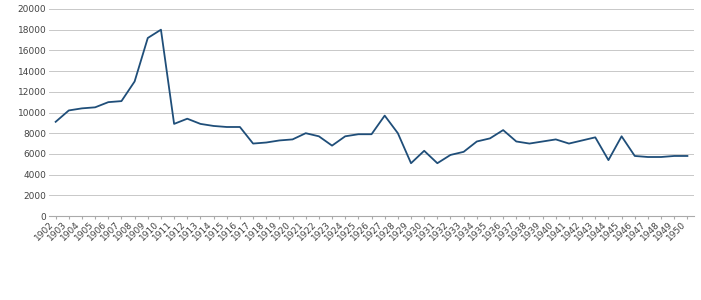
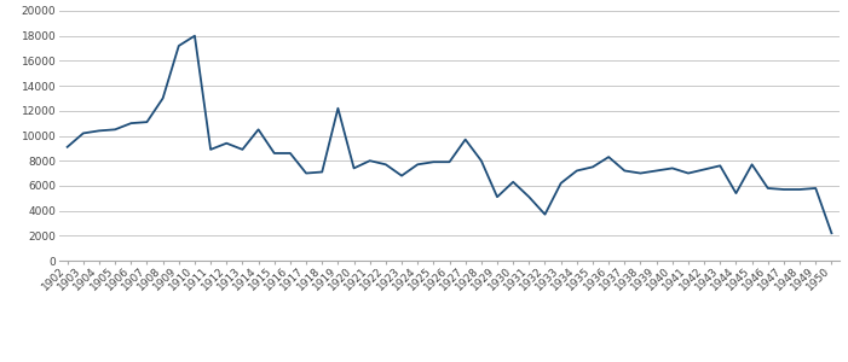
1914: 8700 -> 10500
1919: 7300 -> 12200
1932: 5900 -> 3700
1950: 5800 -> 2200
